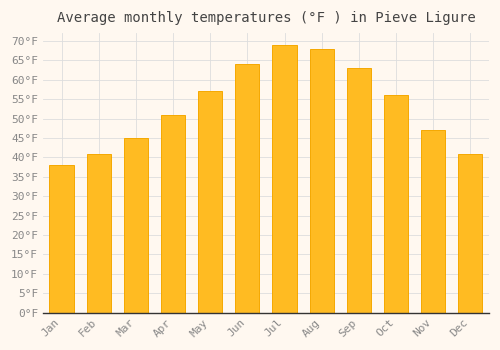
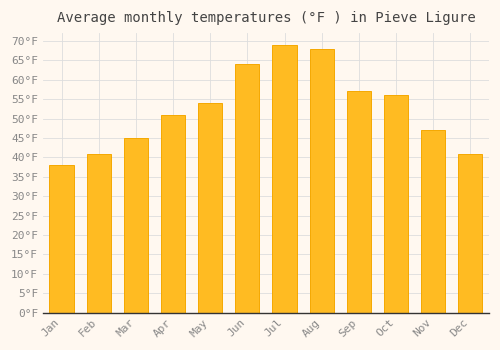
May: 57°F -> 54°F
Sep: 63°F -> 57°F
